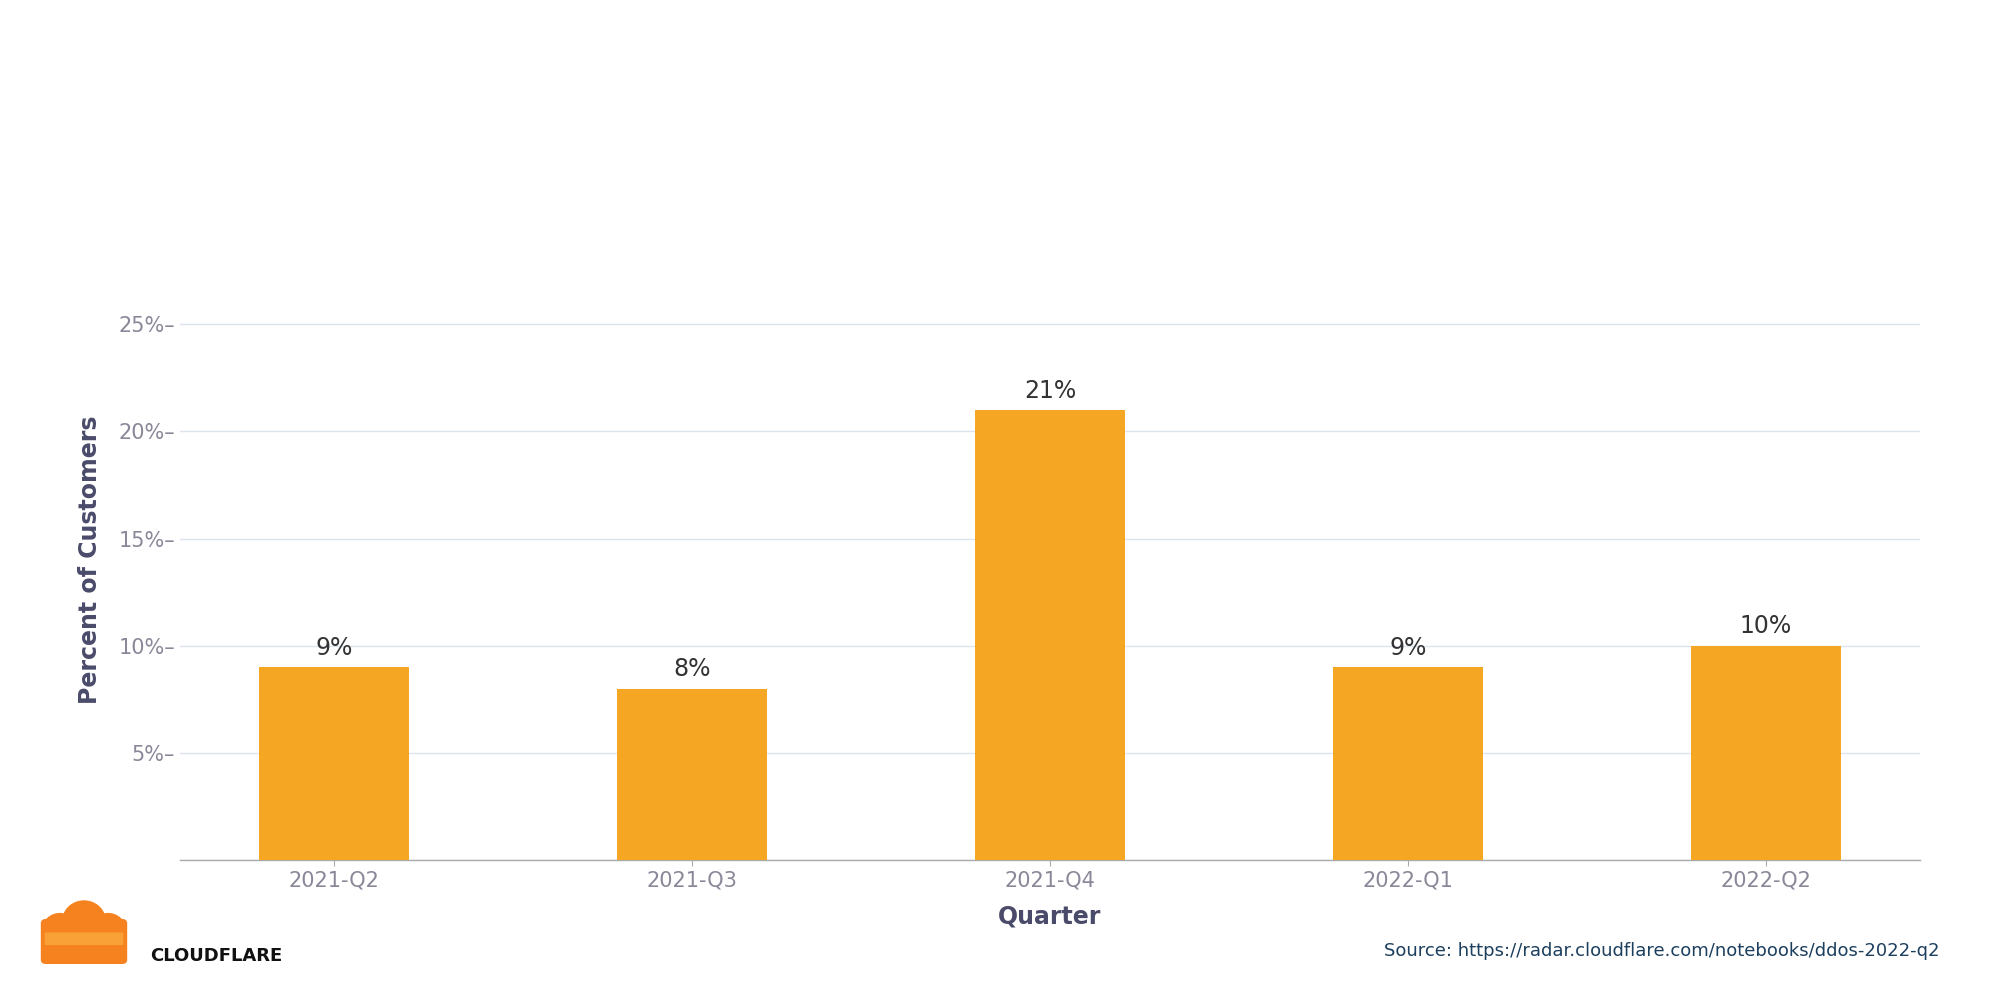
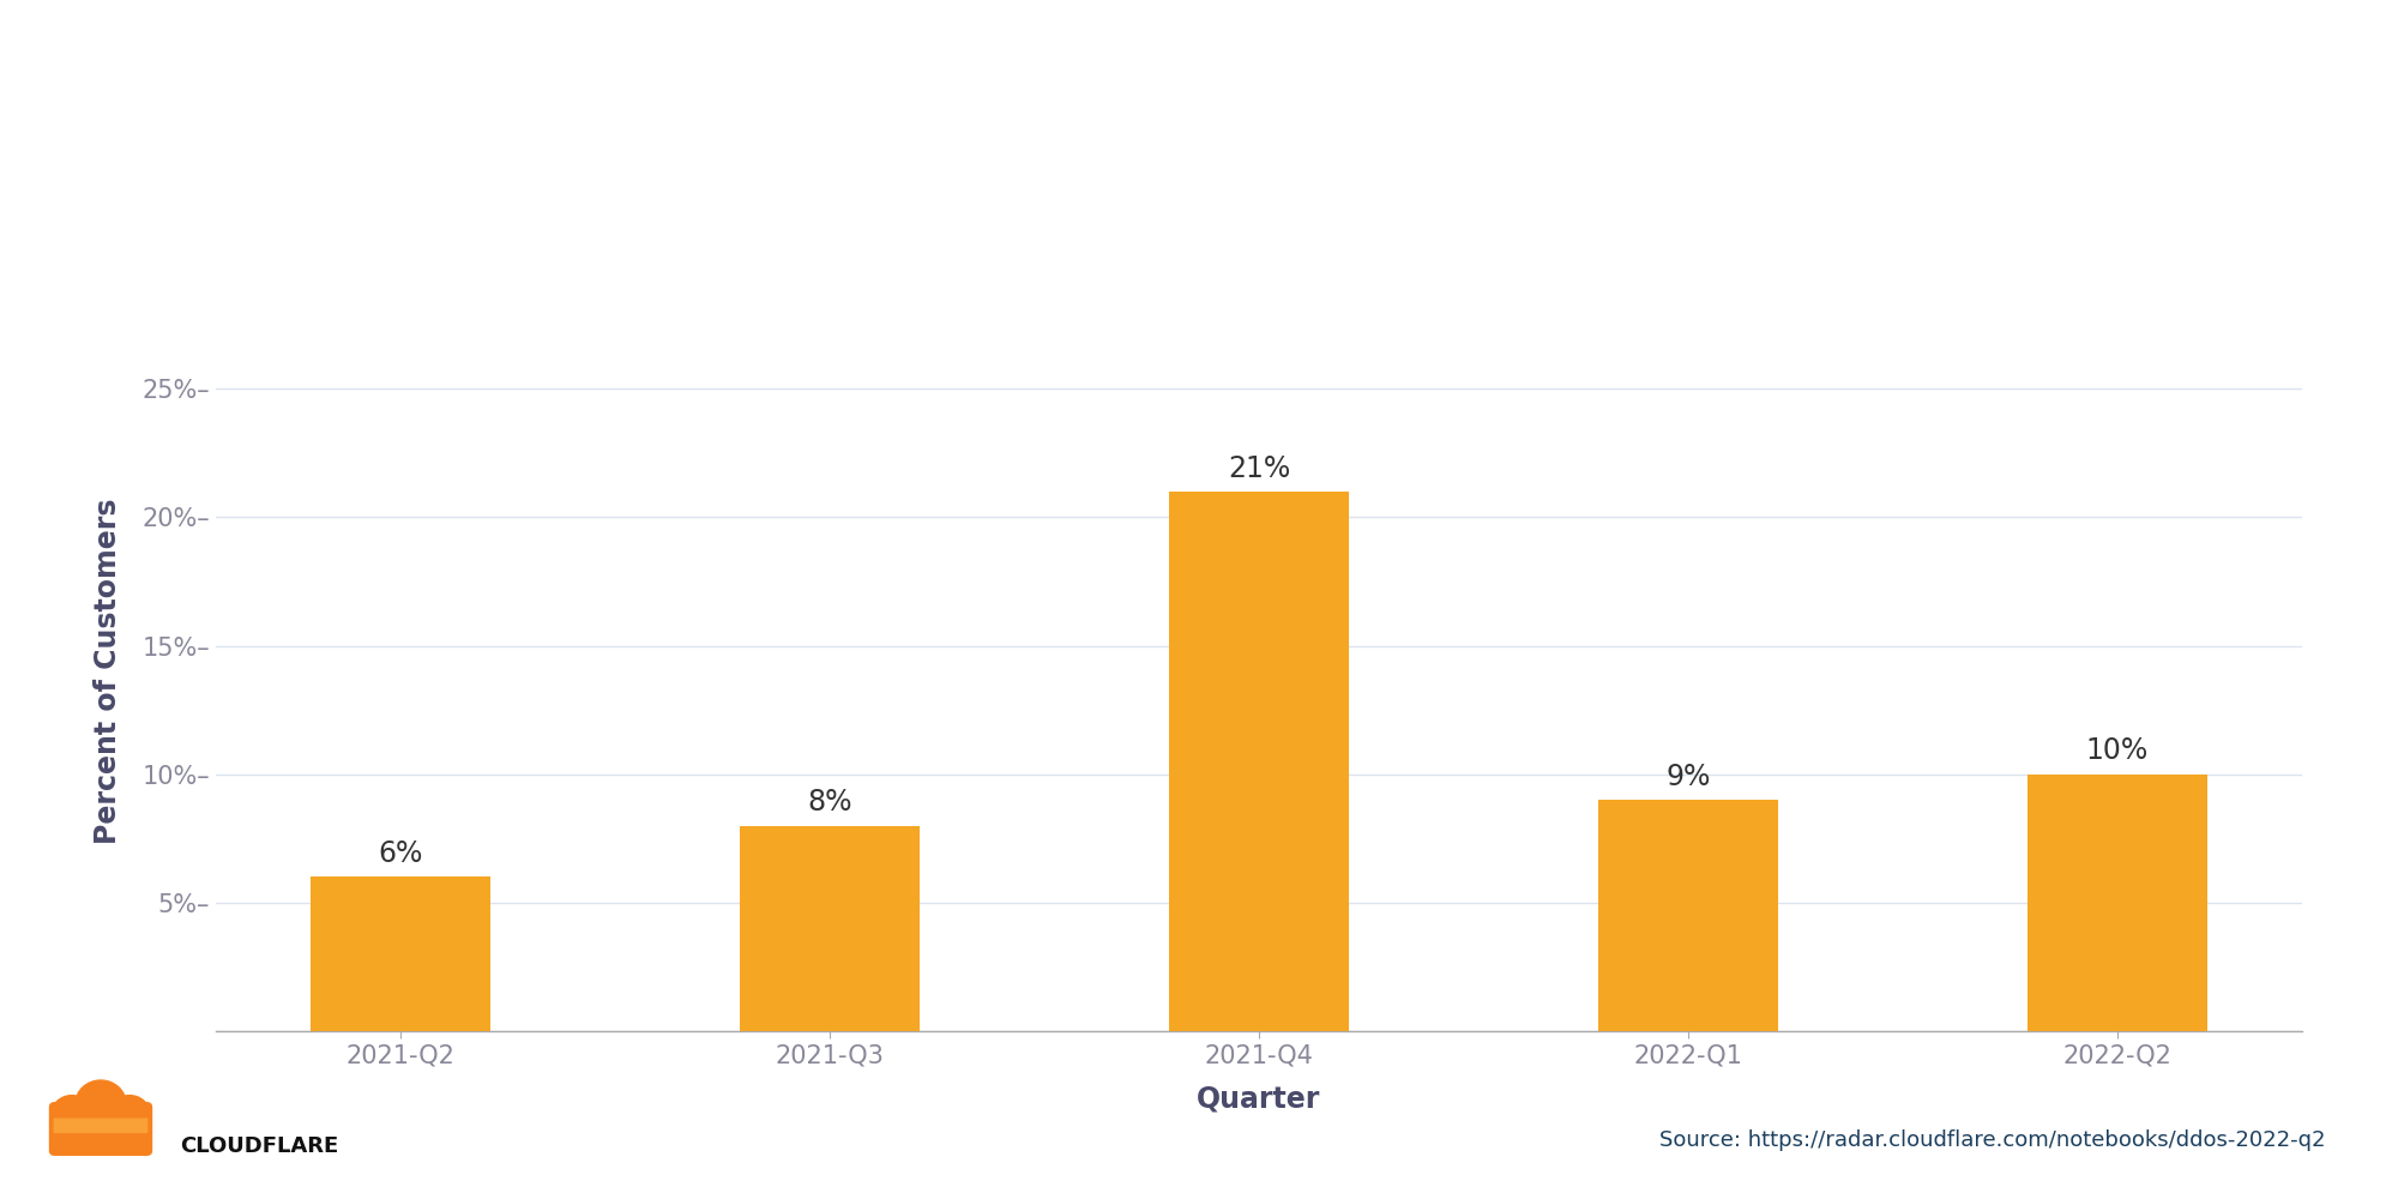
2021-Q2: 9% -> 6%
